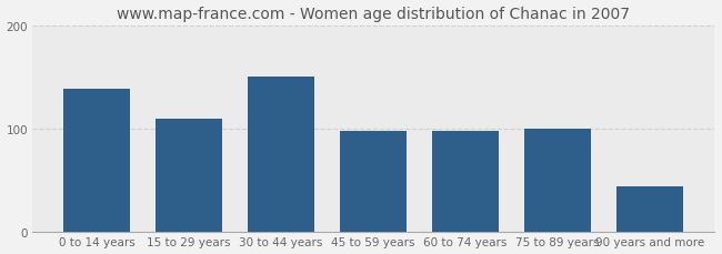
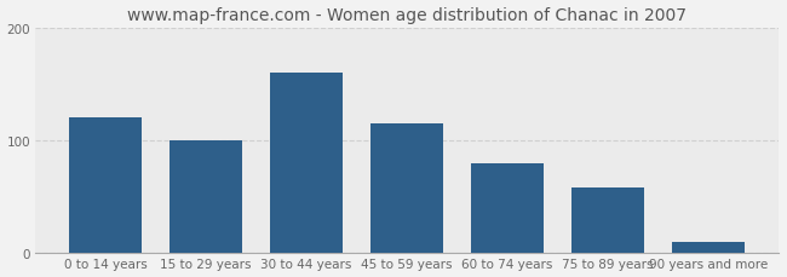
0 to 14 years: 138 -> 120
15 to 29 years: 110 -> 100
30 to 44 years: 150 -> 160
45 to 59 years: 98 -> 115
60 to 74 years: 98 -> 80
75 to 89 years: 100 -> 58
90 years and more: 44 -> 10
